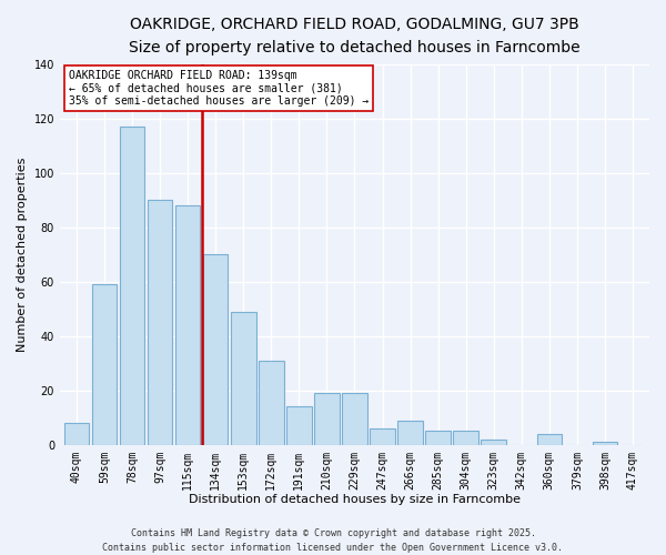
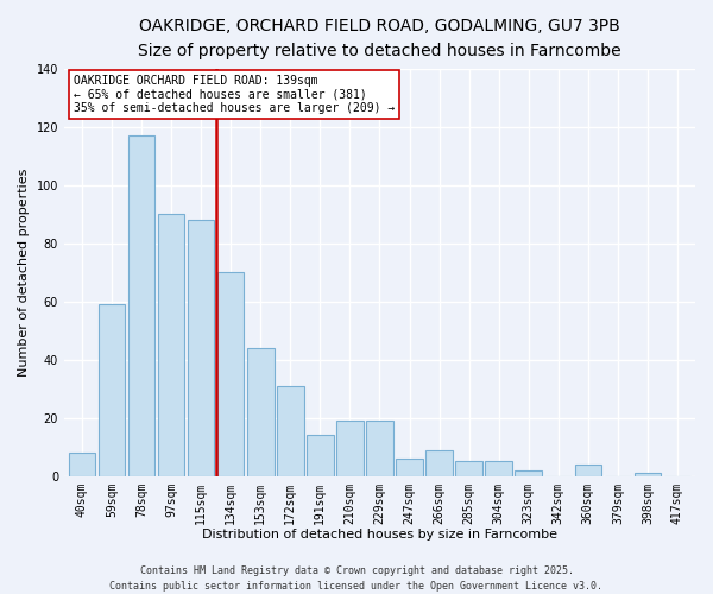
153sqm: 49 -> 44
